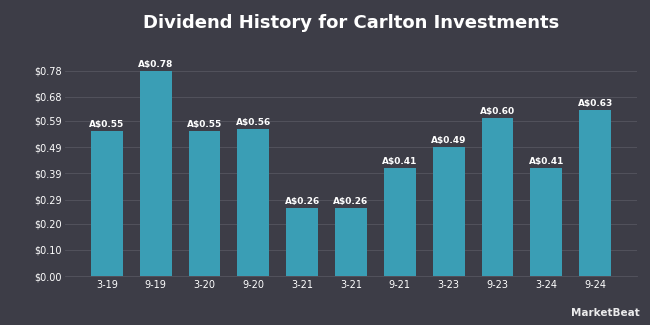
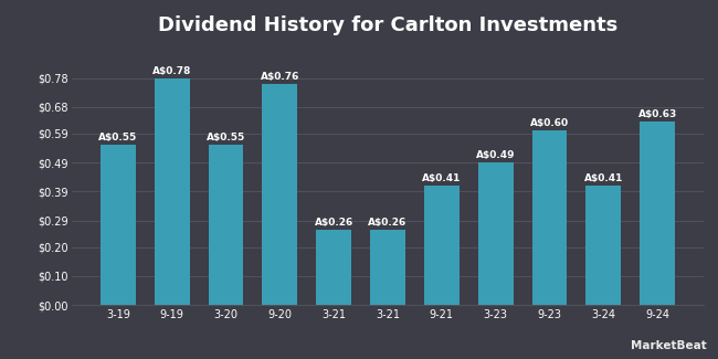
9-20: A$0.56 -> A$0.76
